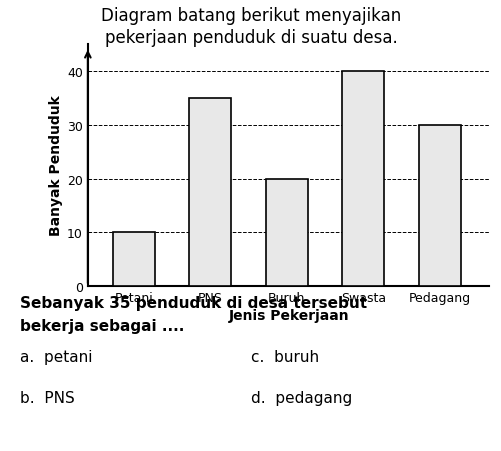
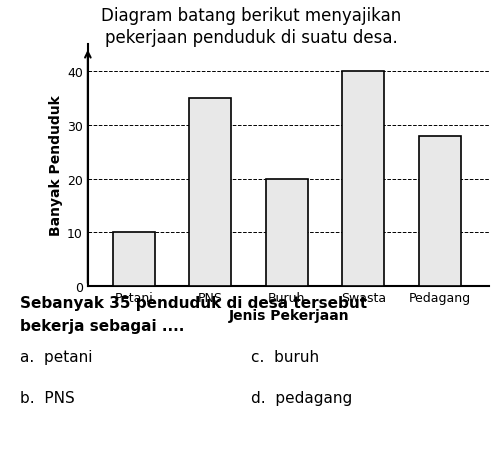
Pedagang: 30 -> 28
